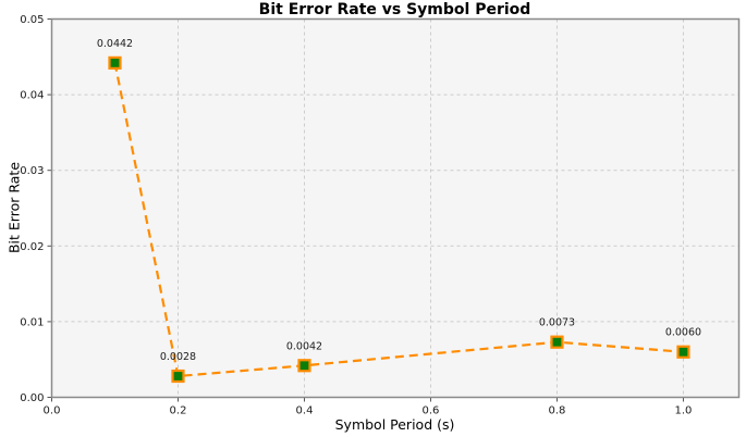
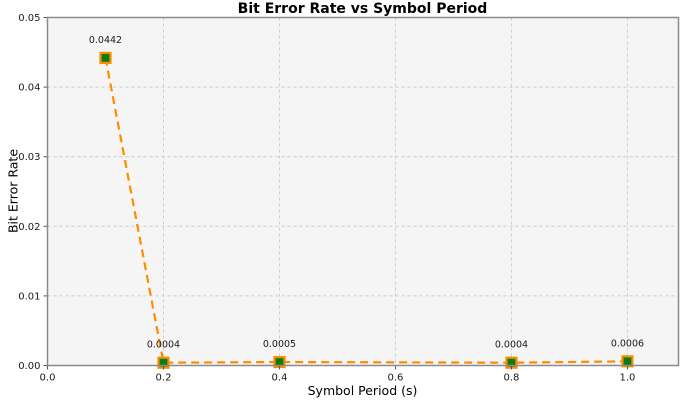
0.2: 0.0028 -> 0.0004
0.4: 0.0042 -> 0.0005
0.8: 0.0073 -> 0.0004
1.0: 0.0060 -> 0.0006
